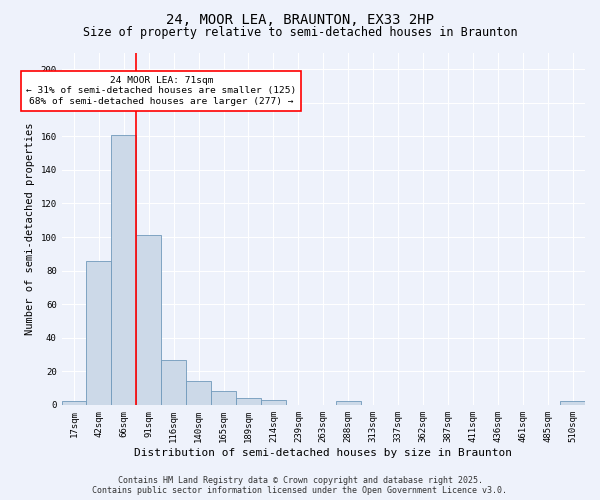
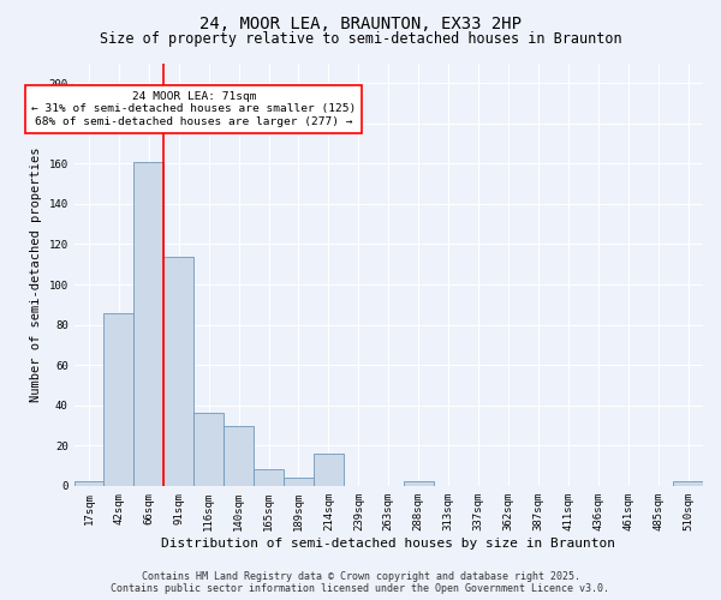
91sqm: 101 -> 114
116sqm: 27 -> 36
140sqm: 14 -> 30
214sqm: 3 -> 16
